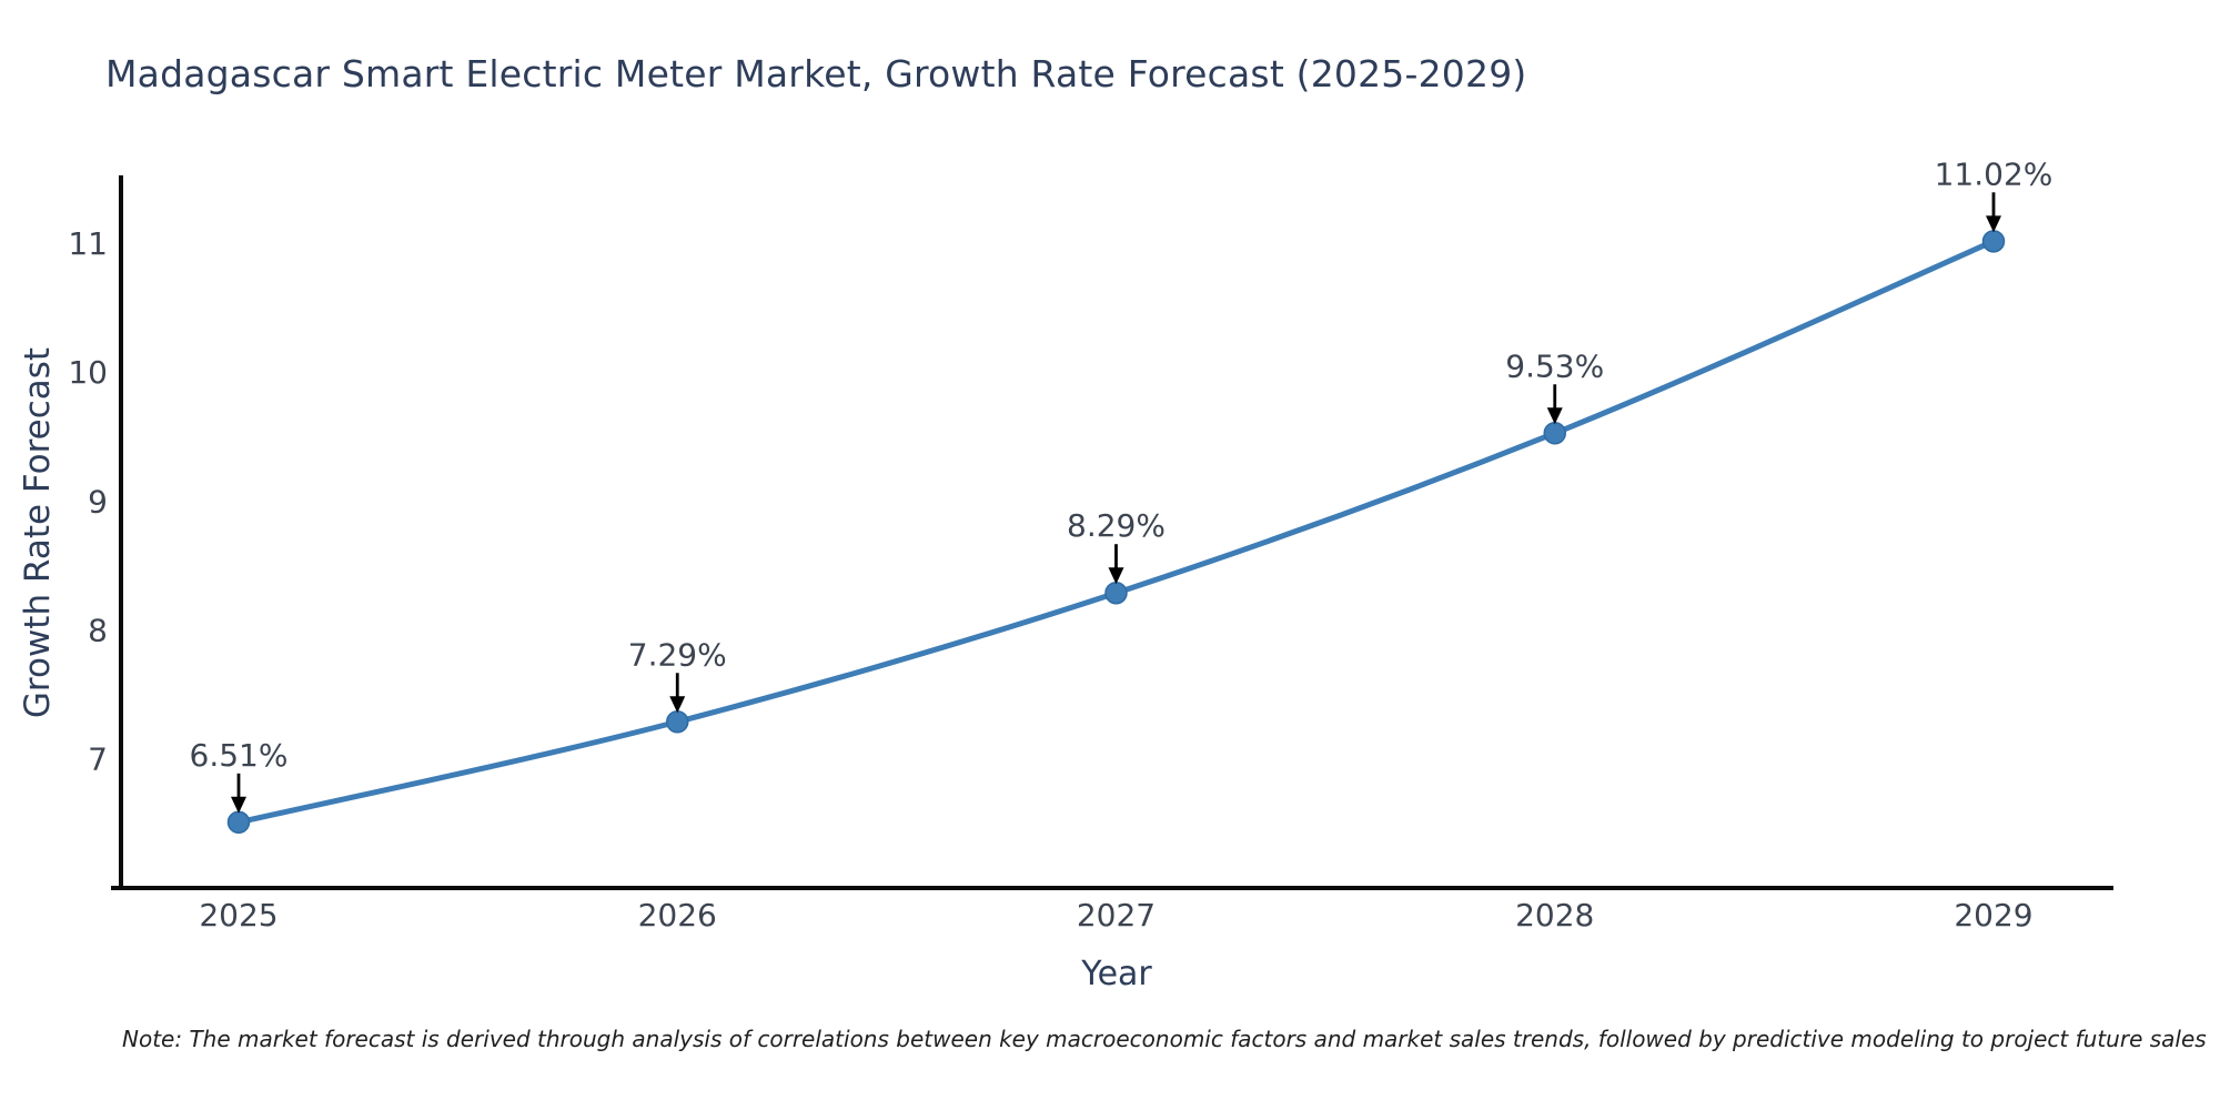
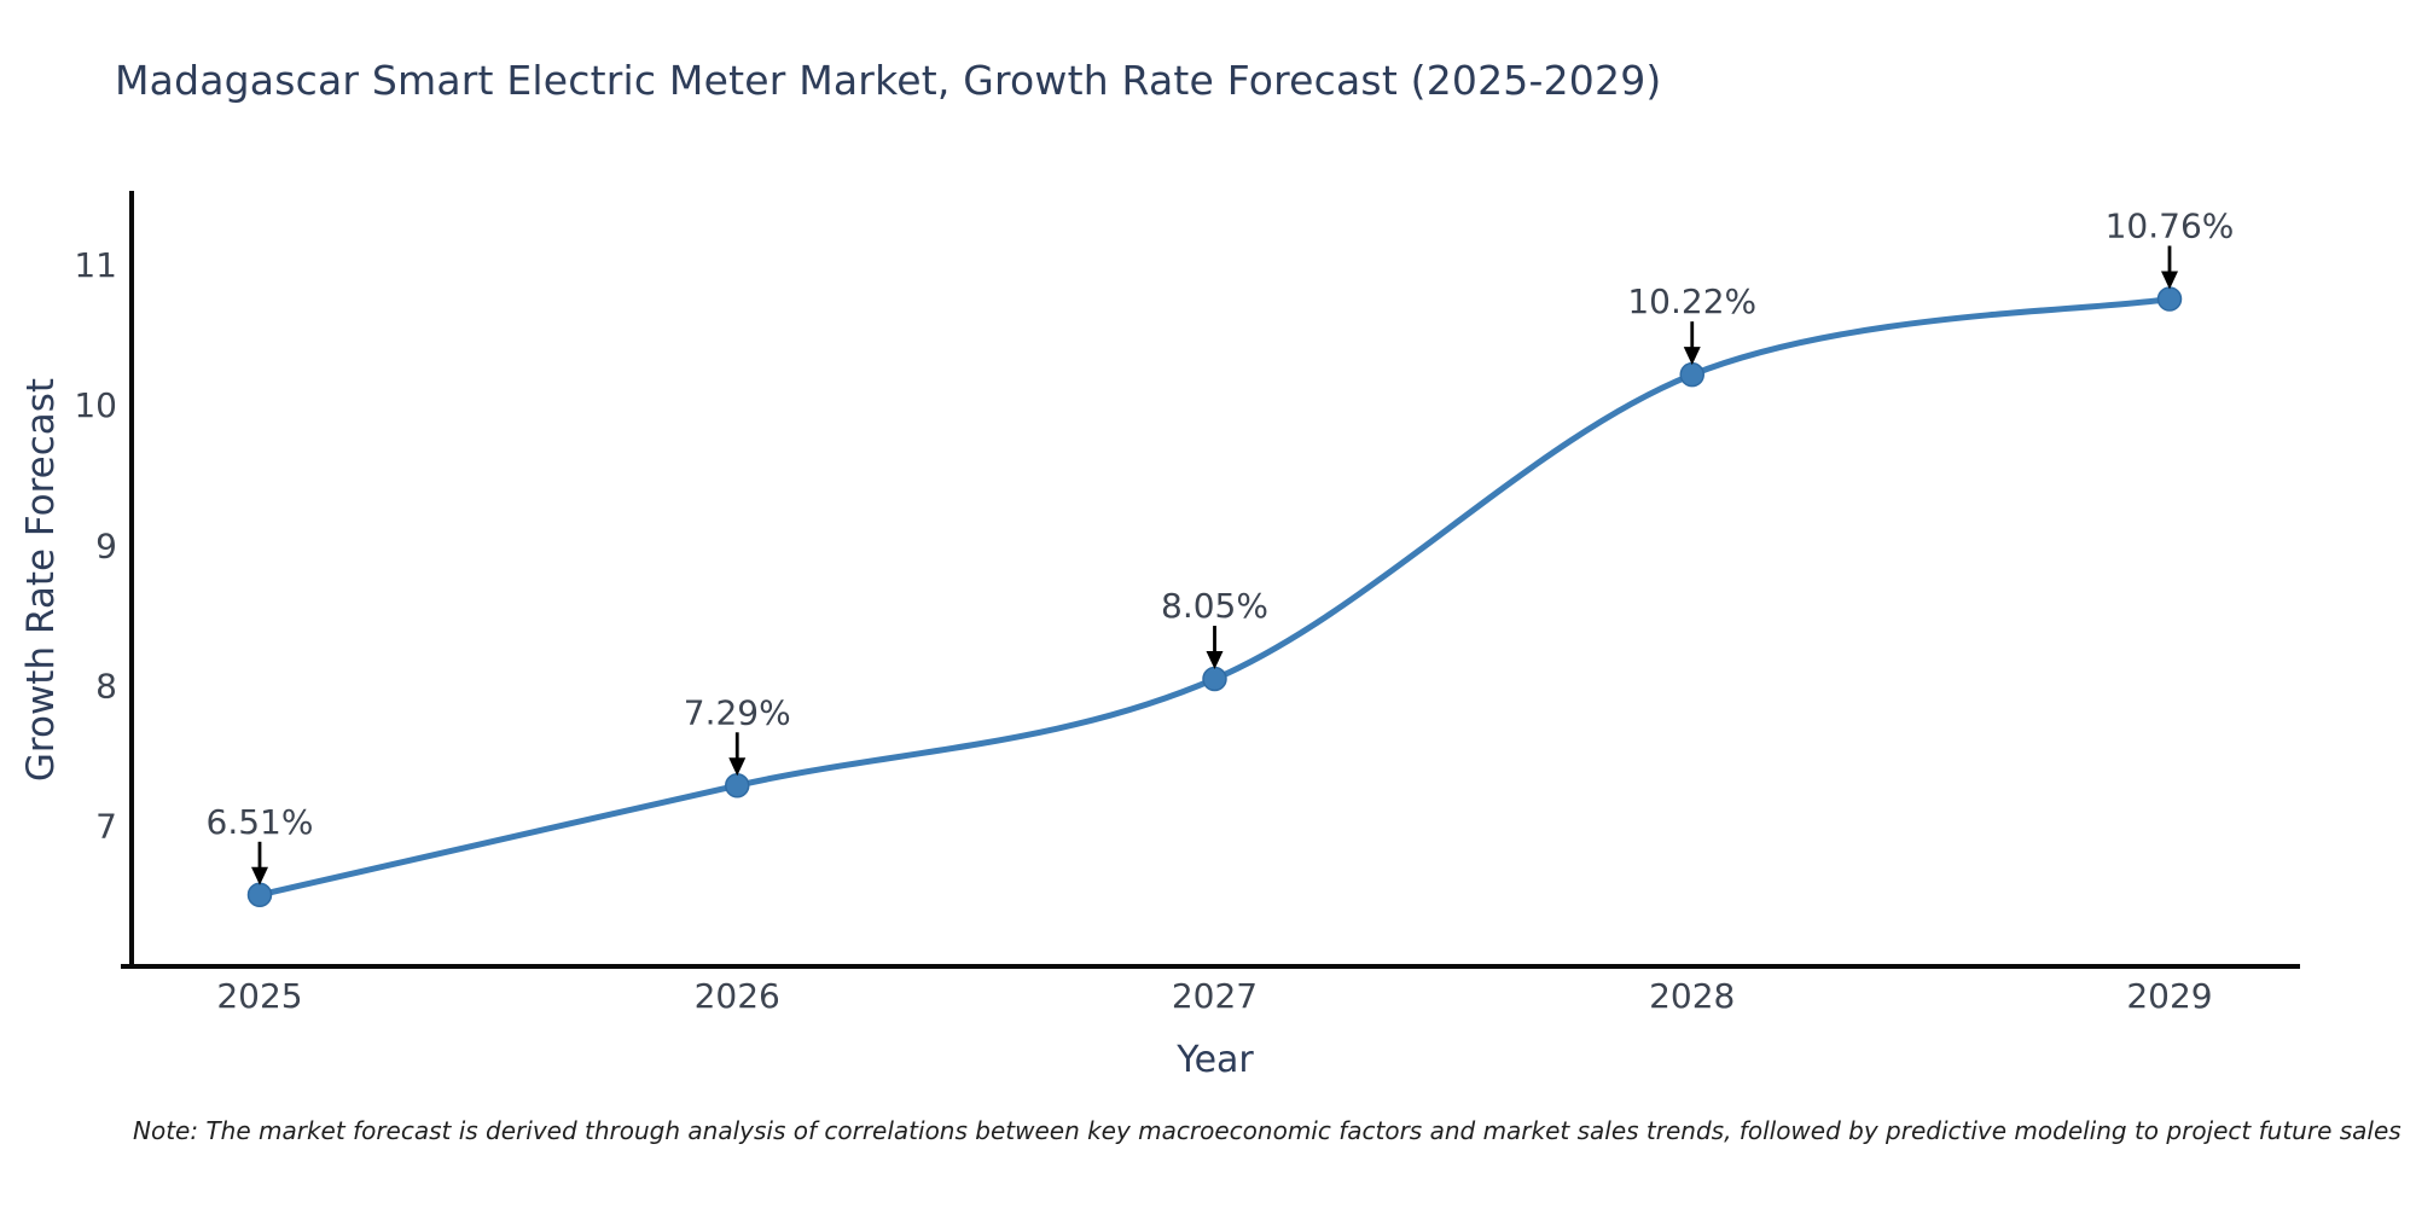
2027: 8.29% -> 8.05%
2028: 9.53% -> 10.22%
2029: 11.02% -> 10.76%
